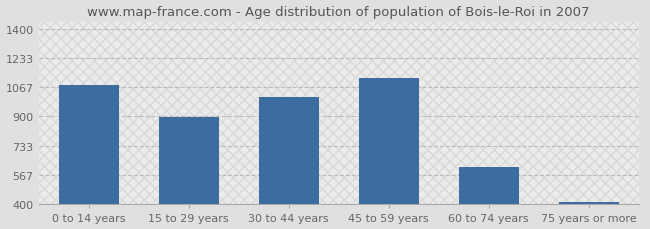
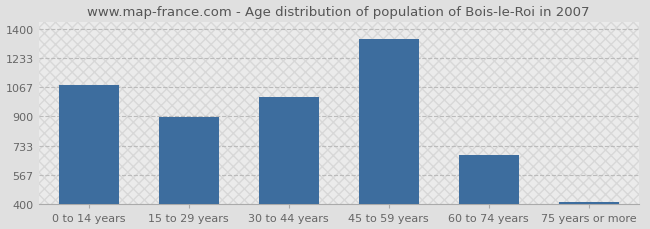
45 to 59 years: 1120 -> 1340
60 to 74 years: 610 -> 680
